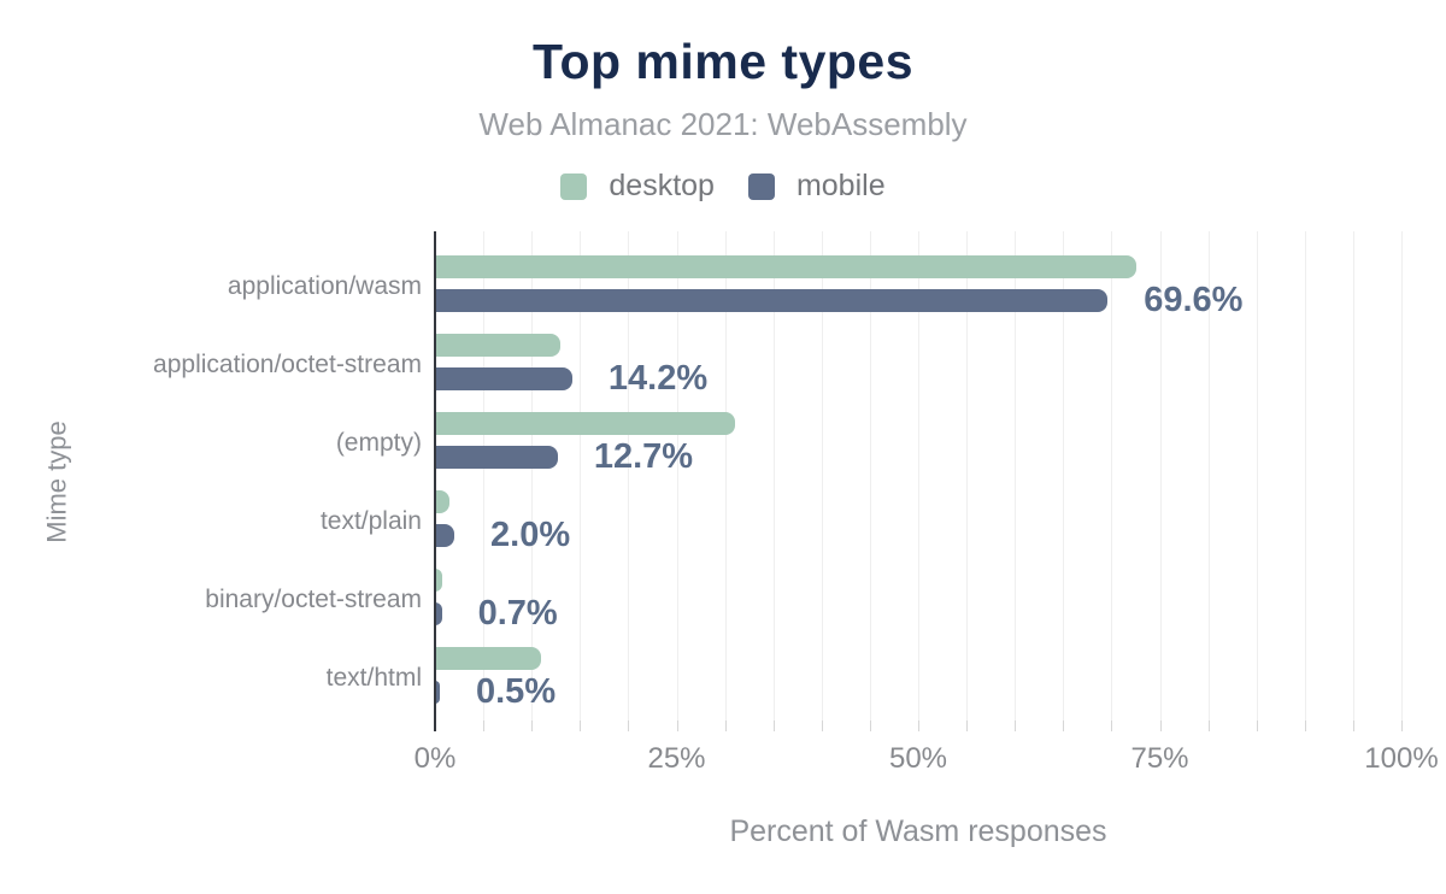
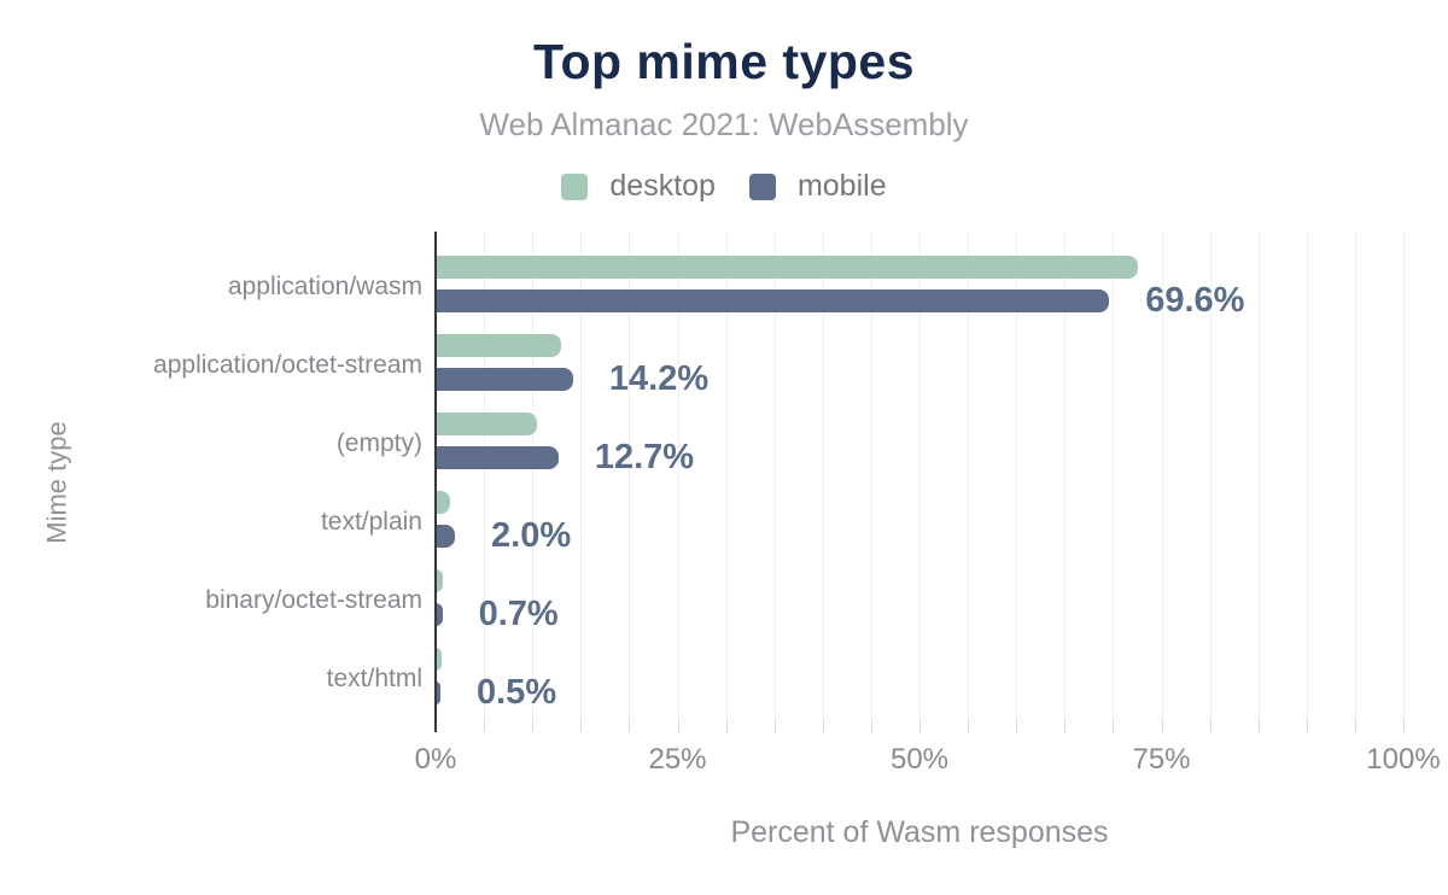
desktop/(empty): 31% -> 10%
desktop/text/html: 11% -> 1%
